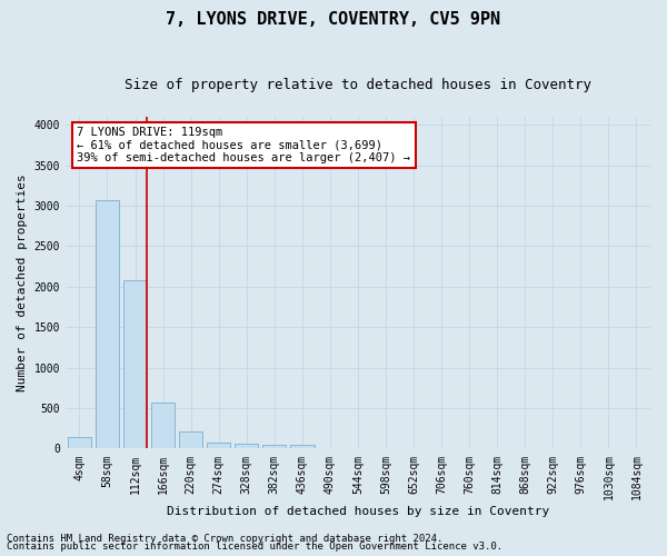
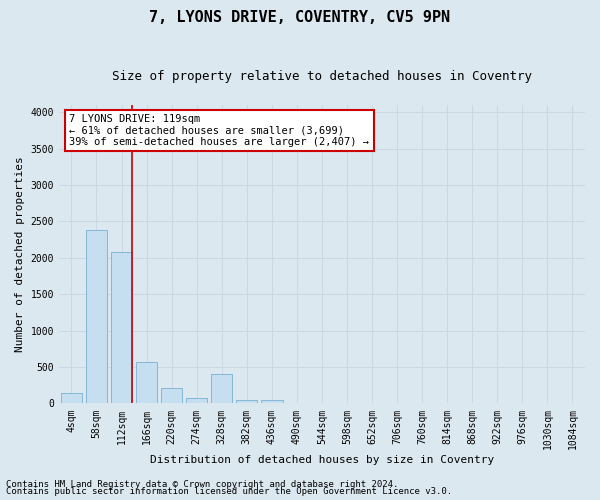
58sqm: 3070 -> 2380
328sqm: 60 -> 400
